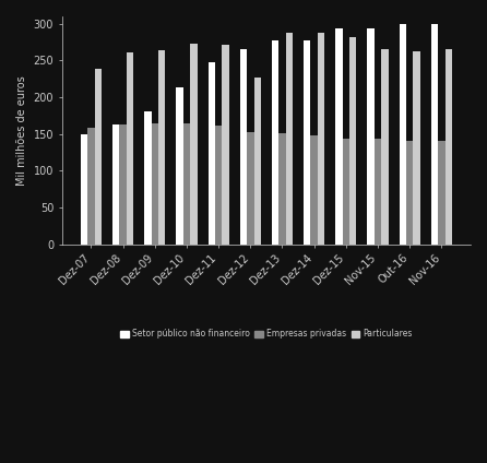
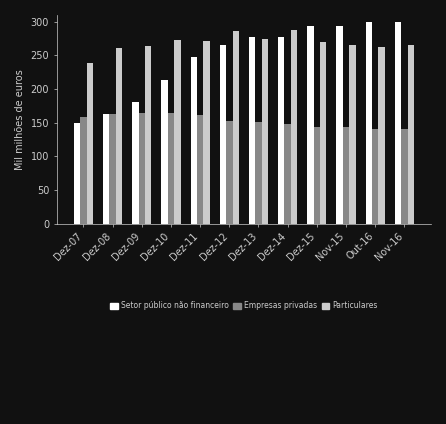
Particulares/Dez-12: 226 -> 286
Particulares/Dez-13: 288 -> 275
Particulares/Dez-15: 282 -> 270
